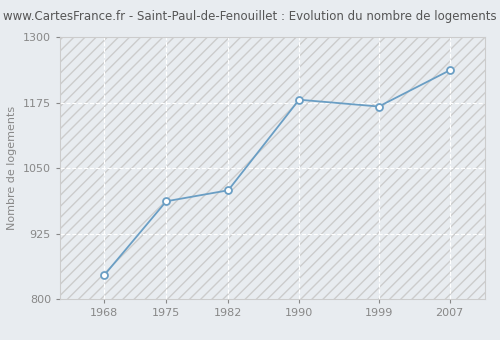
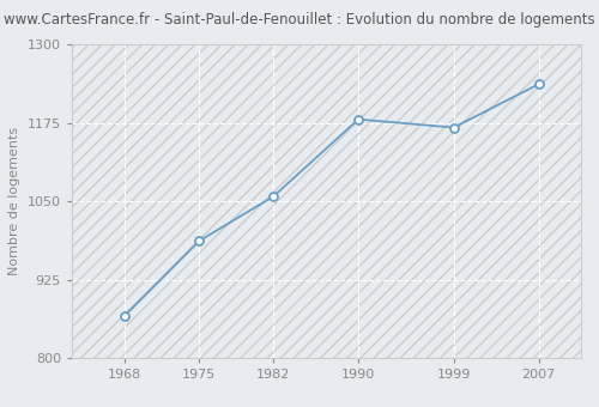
1968: 846 -> 868
1982: 1008 -> 1058
